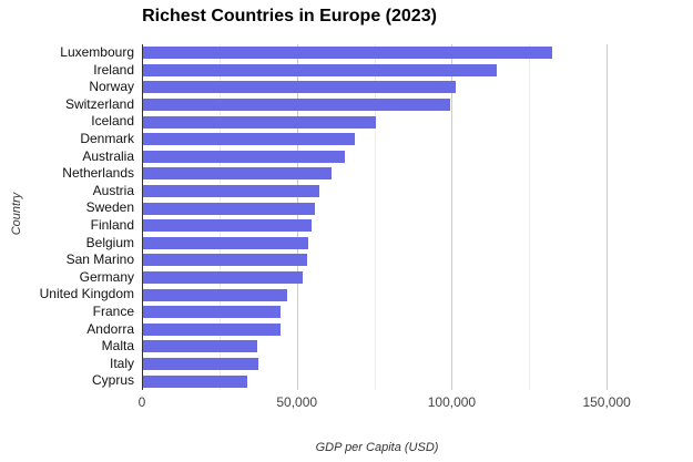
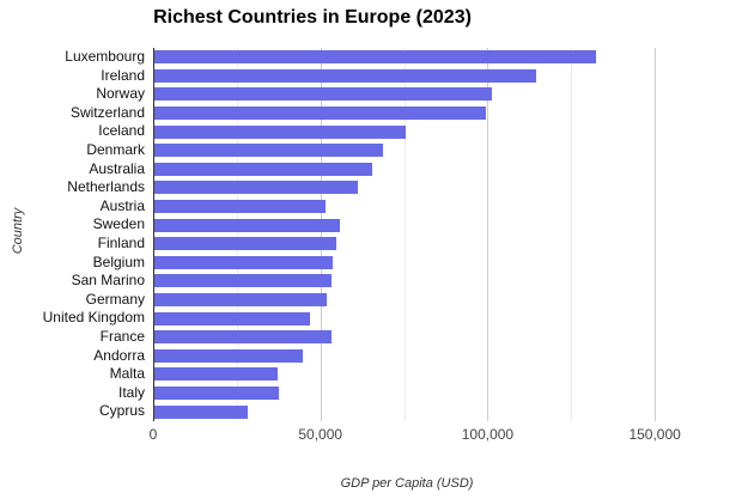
Austria: 57000 -> 51000
France: 44000 -> 53000
Cyprus: 34000 -> 28000
